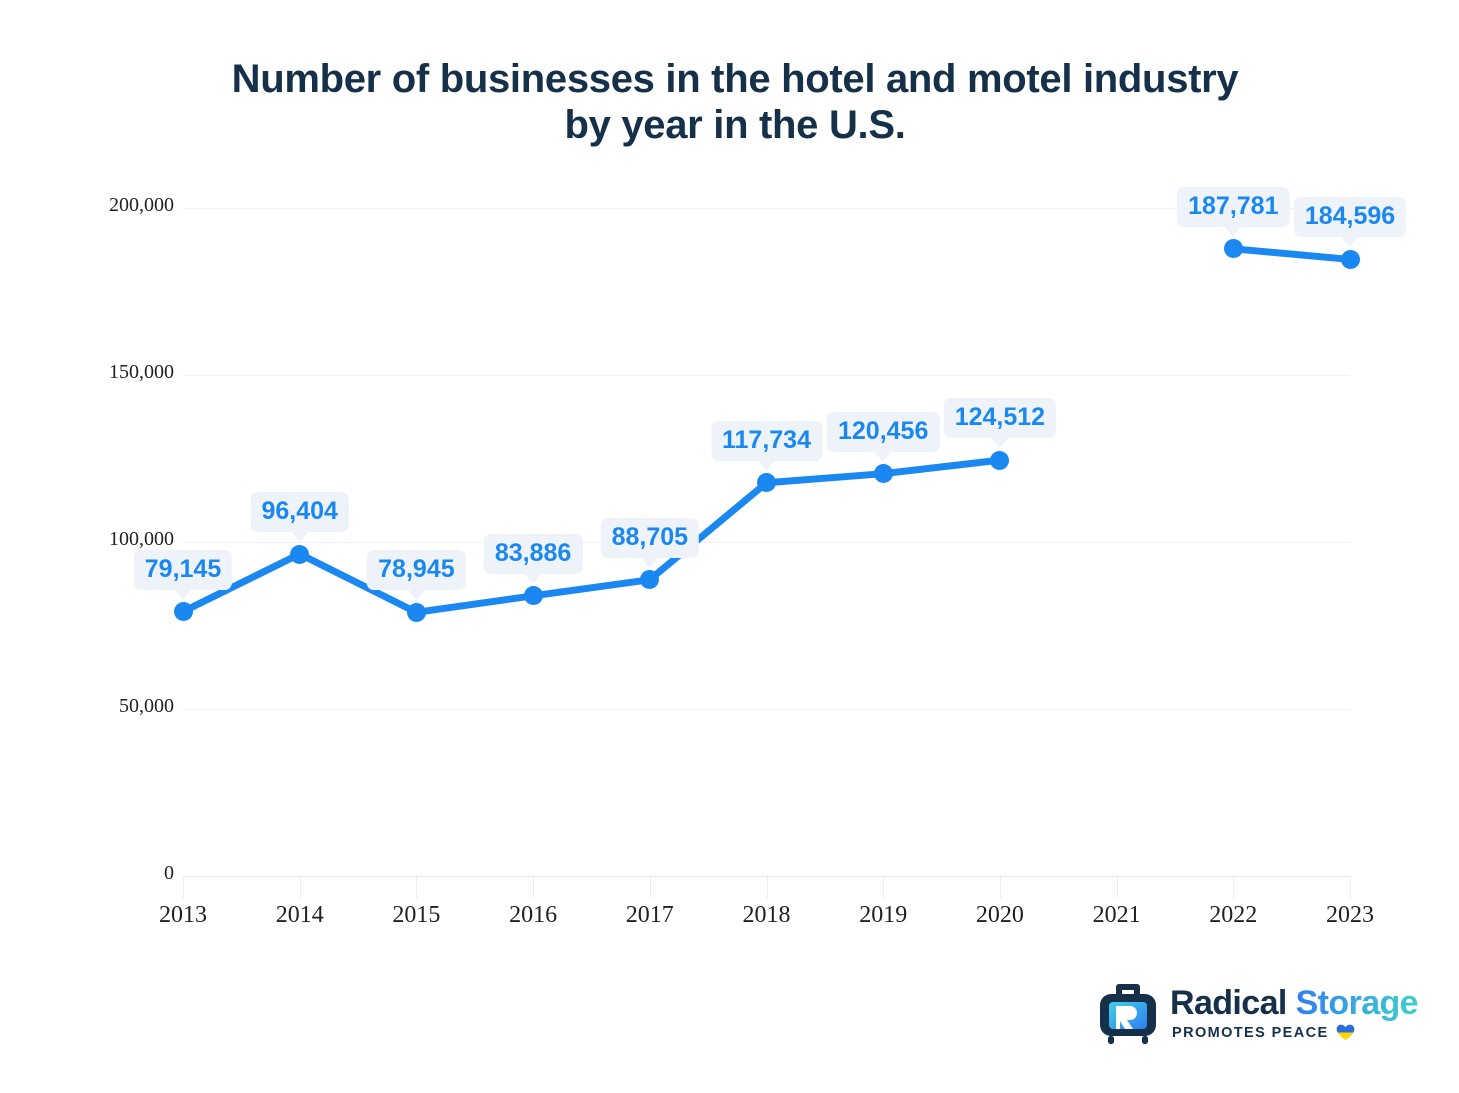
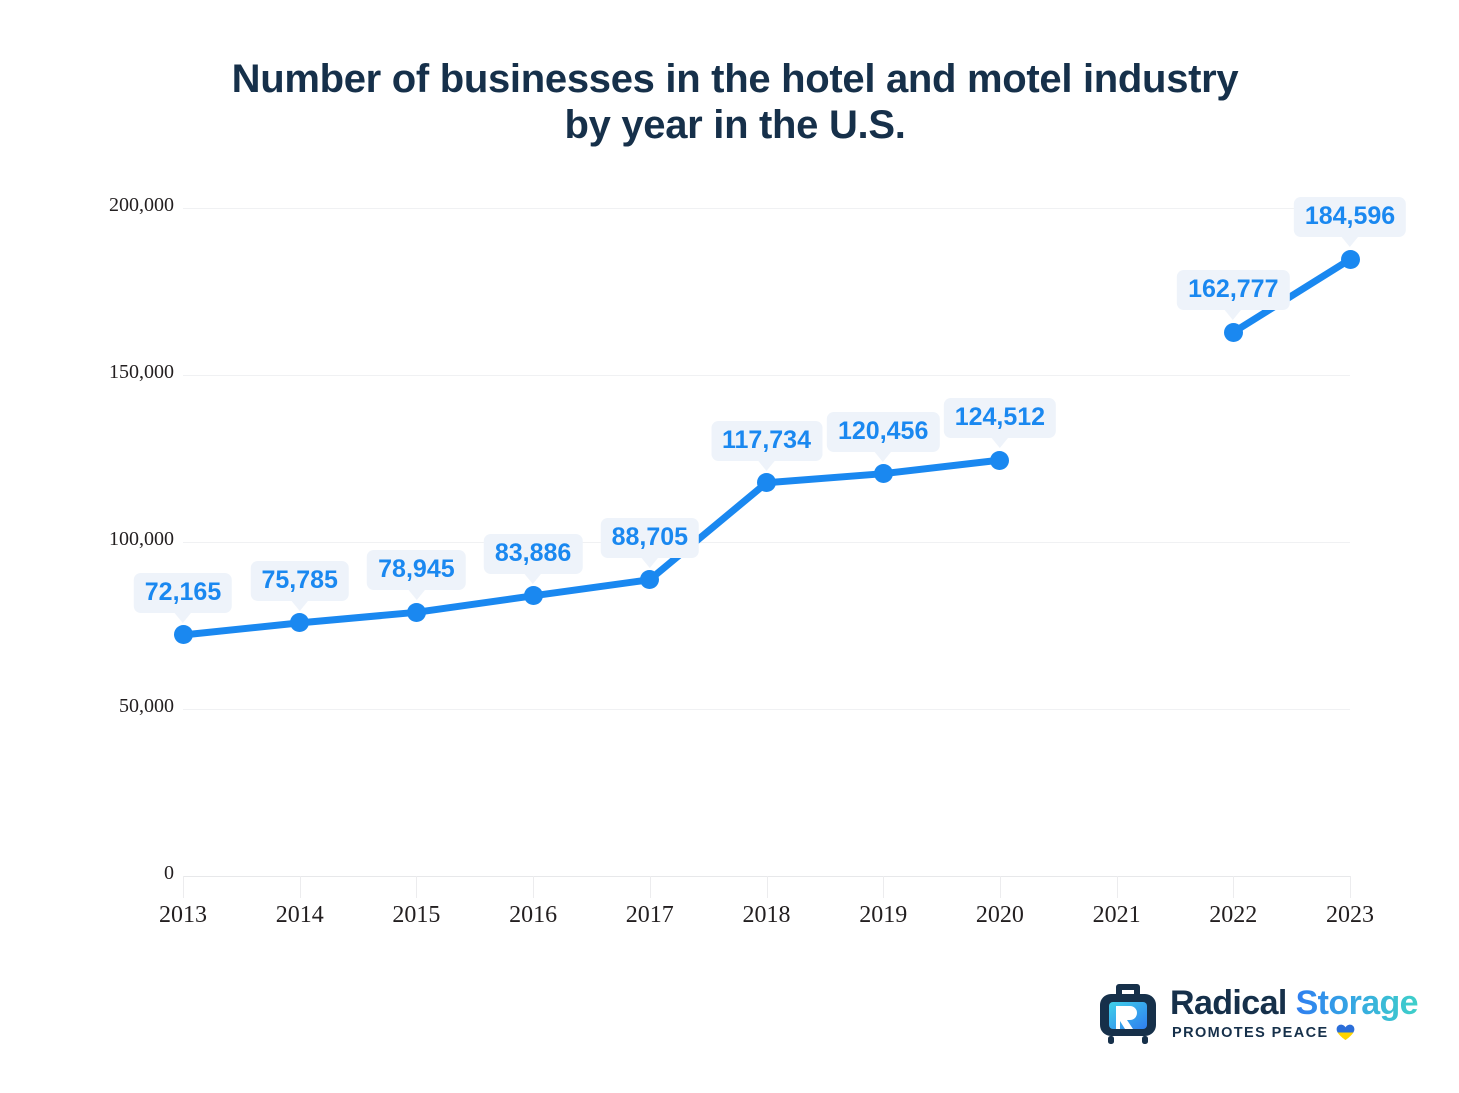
2013: 79,145 -> 72,165
2014: 96,404 -> 75,785
2022: 187,781 -> 162,777
